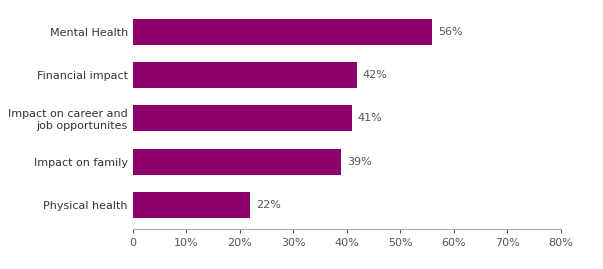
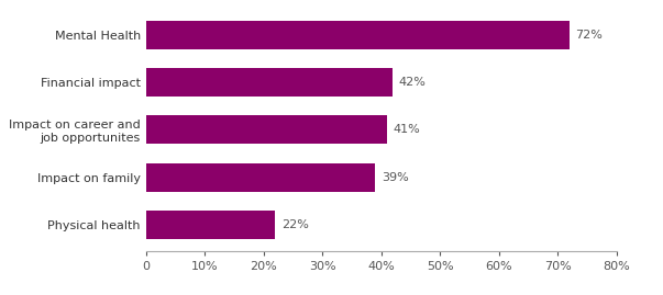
Mental Health: 56% -> 72%
